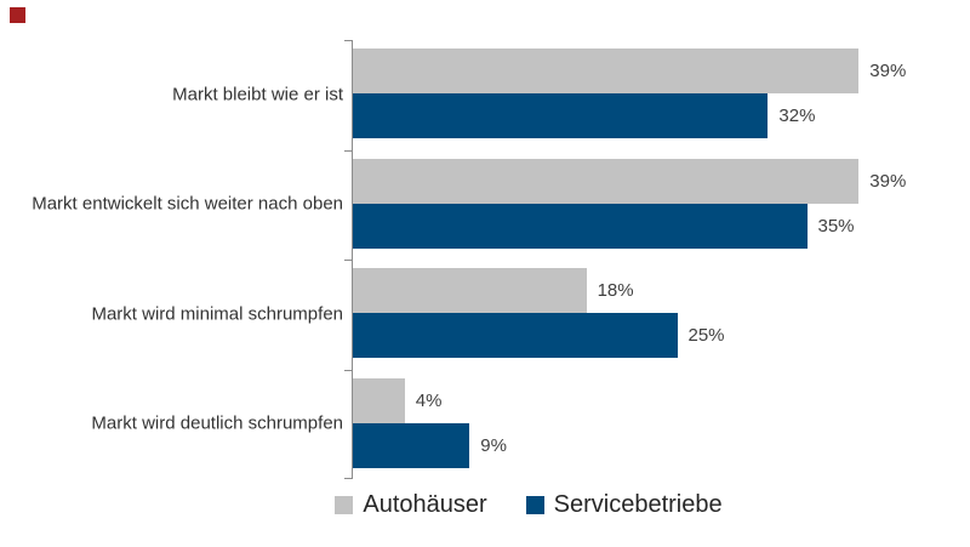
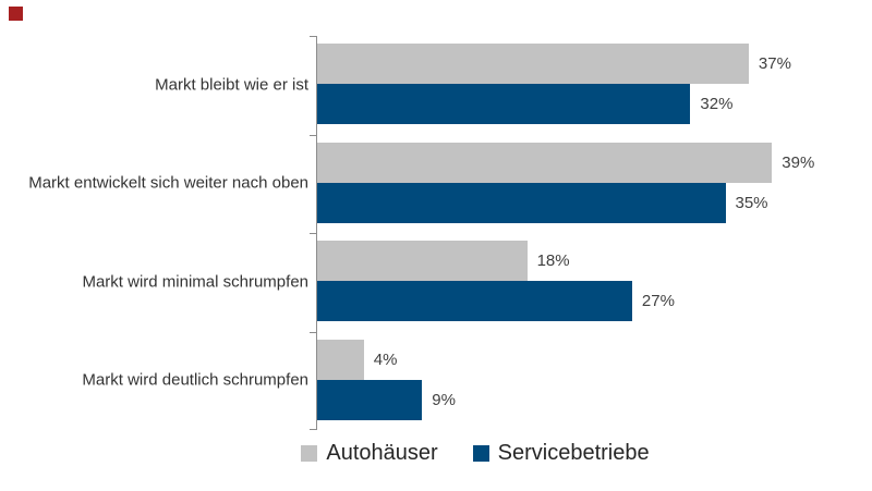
Autohäuser/Markt bleibt wie er ist: 39% -> 37%
Servicebetriebe/Markt wird minimal schrumpfen: 25% -> 27%
